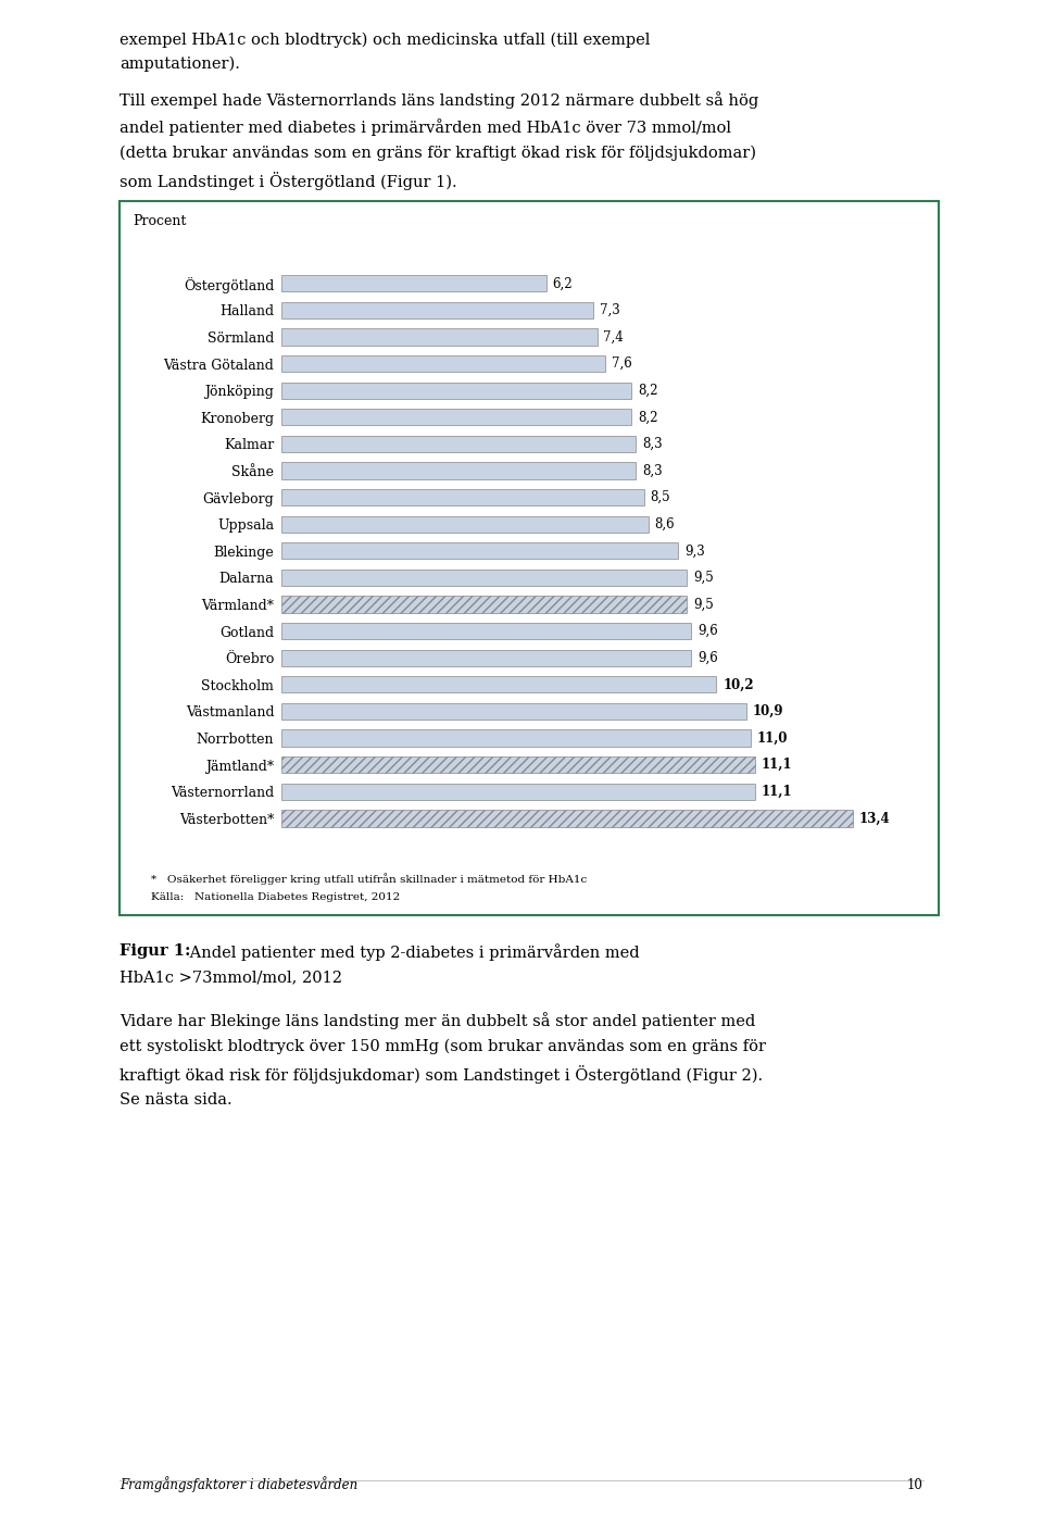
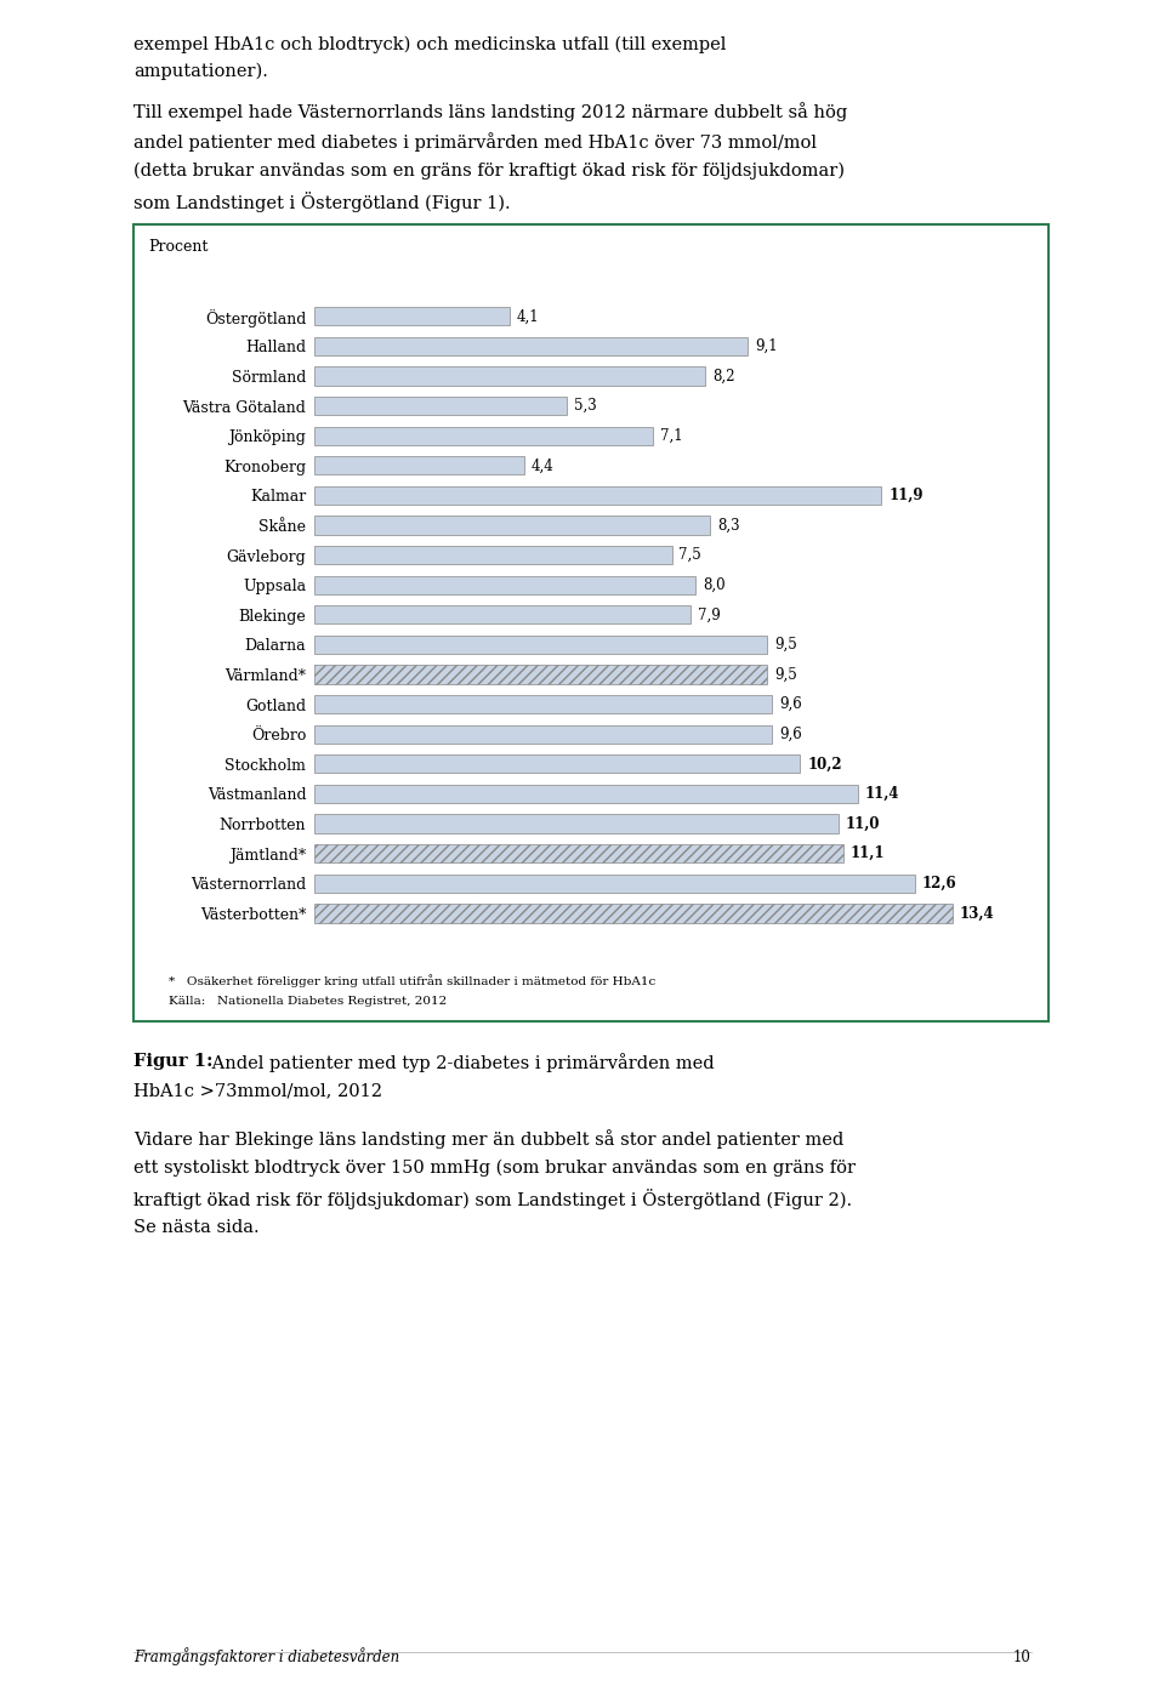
Östergötland: 6,2 -> 4,1
Halland: 7,3 -> 9,1
Sörmland: 7,4 -> 8,2
Västra Götaland: 7,6 -> 5,3
Jönköping: 8,2 -> 7,1
Kronoberg: 8,2 -> 4,4
Kalmar: 8,3 -> 11,9
Gävleborg: 8,5 -> 7,5
Uppsala: 8,6 -> 8,0
Blekinge: 9,3 -> 7,9
Västmanland: 10,9 -> 11,4
Västernorrland: 11,1 -> 12,6
